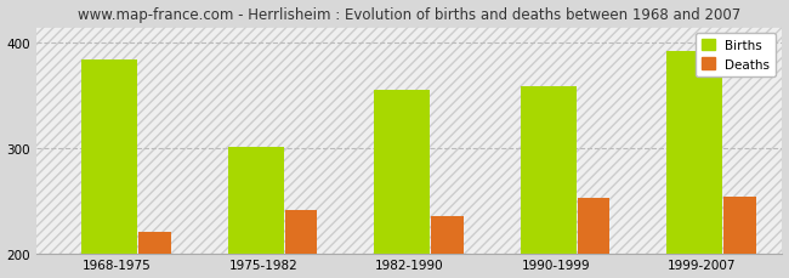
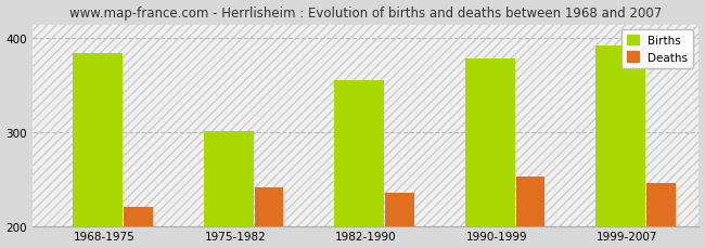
Births/1990-1999: 358 -> 378
Deaths/1999-2007: 254 -> 246
